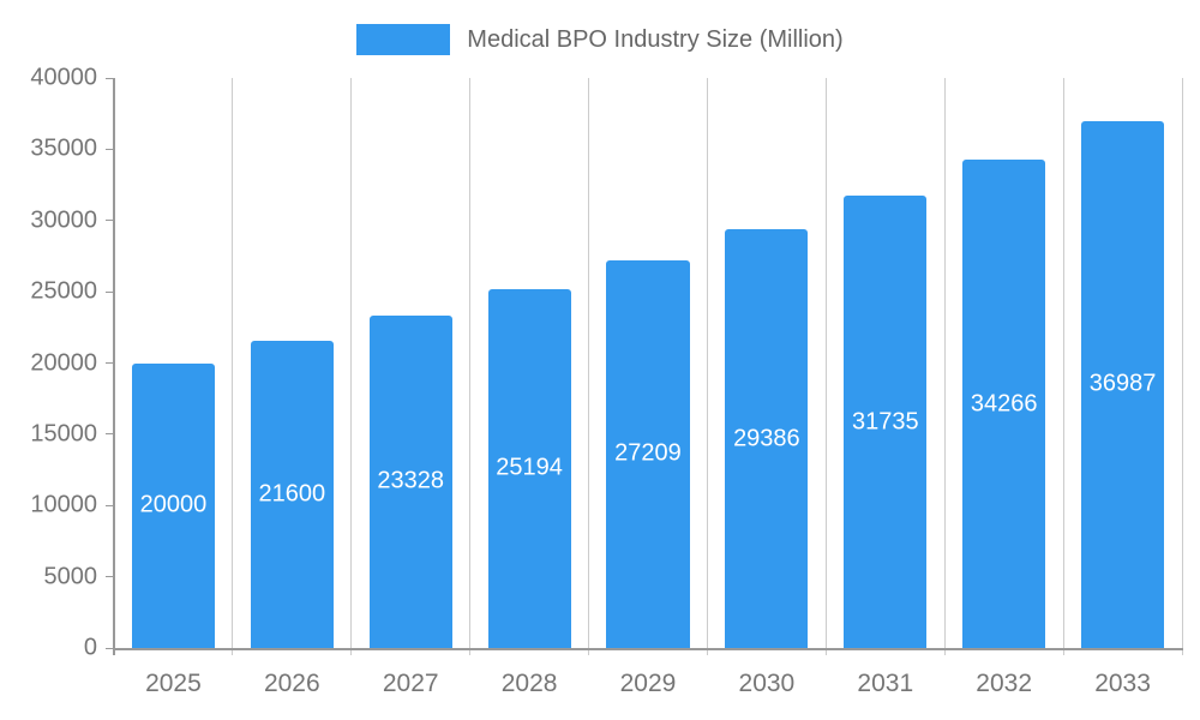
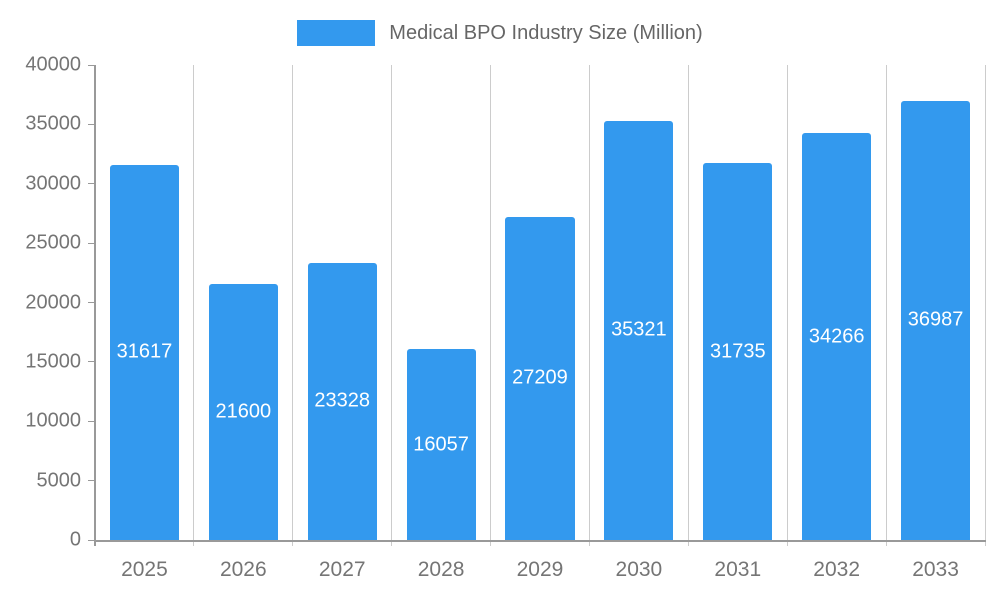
2025: 20000 -> 31617
2028: 25194 -> 16057
2030: 29386 -> 35321
